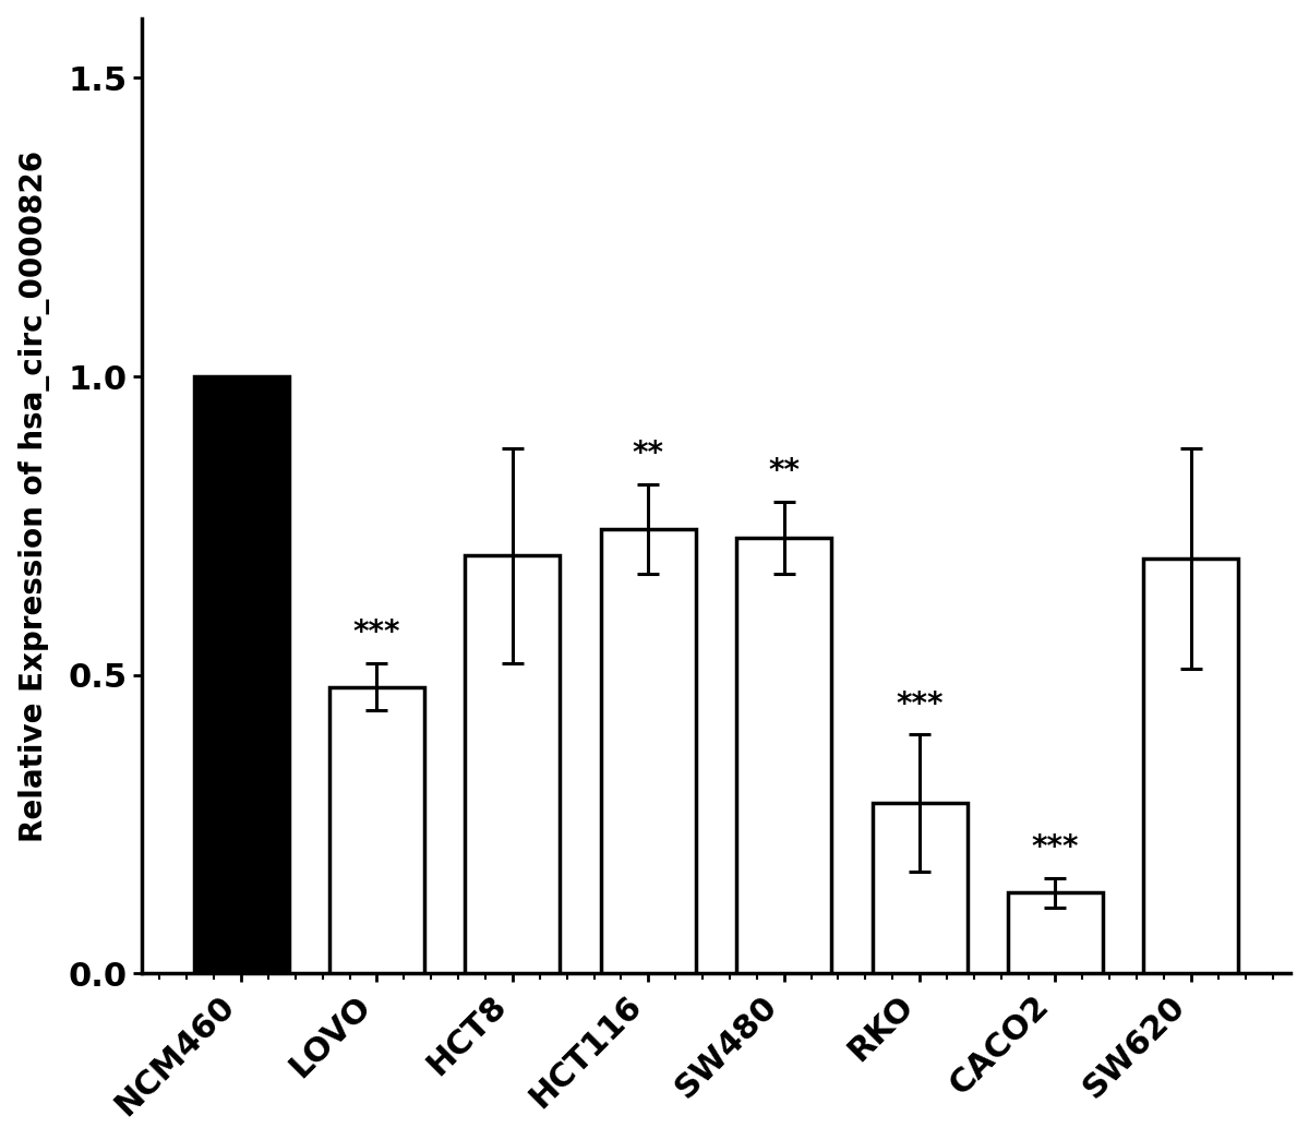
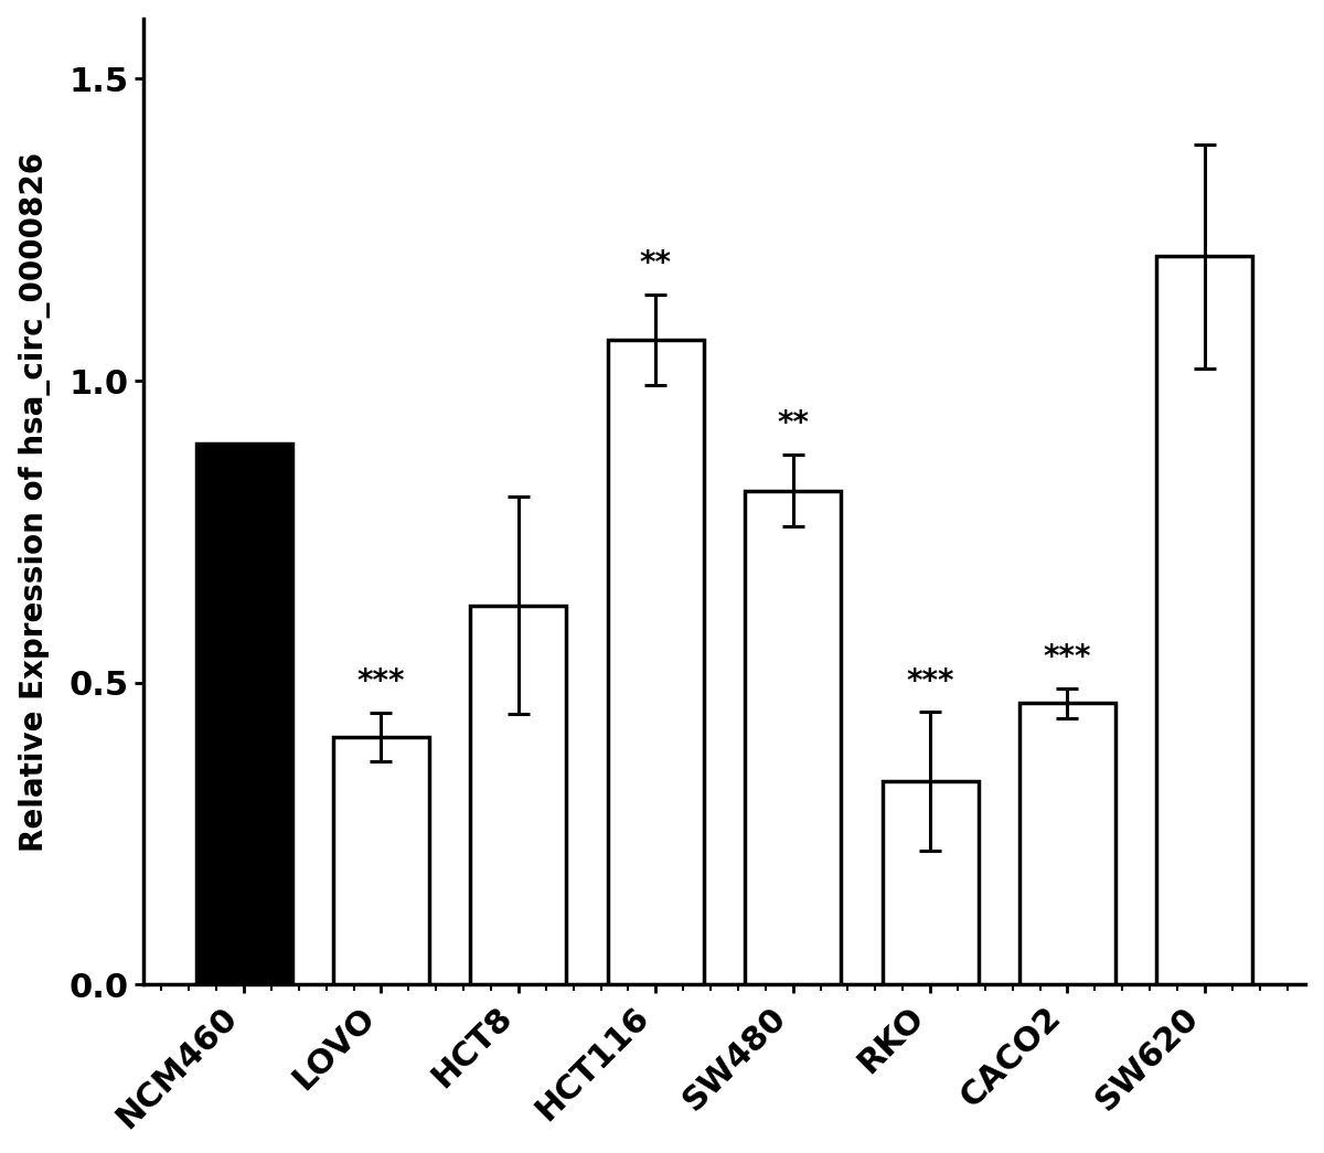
NCM460: 1.000 -> 0.896
LOVO: 0.480 -> 0.410
HCT8: 0.700 -> 0.628
HCT116: 0.745 -> 1.068
SW480: 0.730 -> 0.818
RKO: 0.285 -> 0.336
CACO2: 0.135 -> 0.466
SW620: 0.695 -> 1.206
